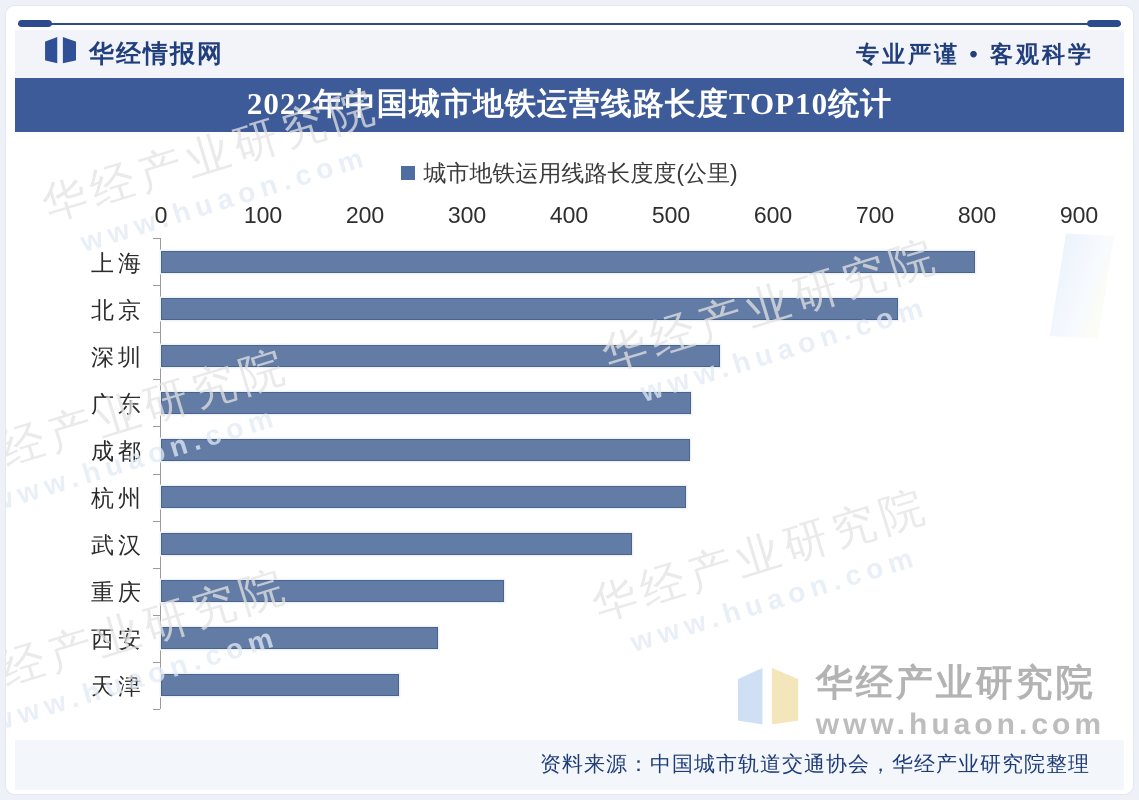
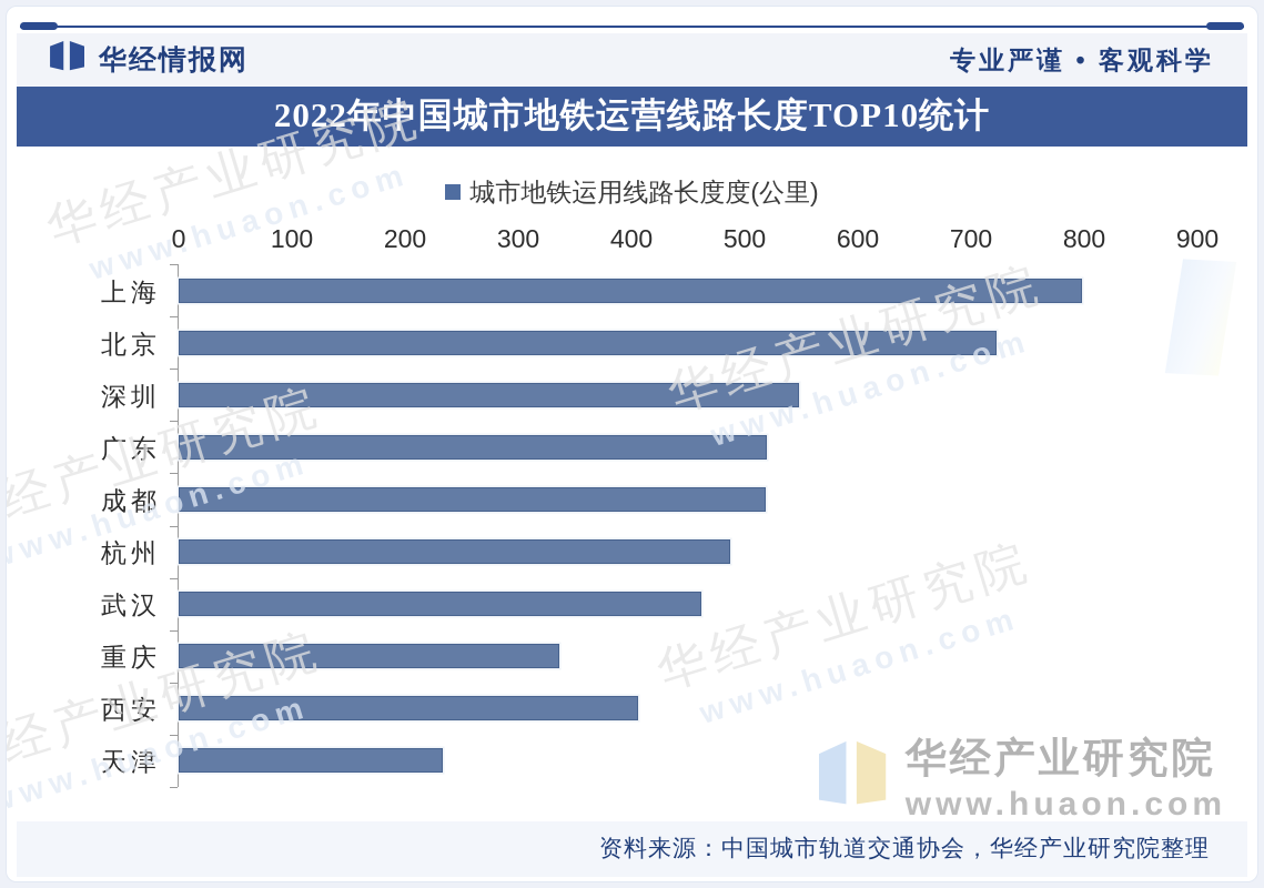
杭州: 515 -> 487
西安: 272 -> 406
